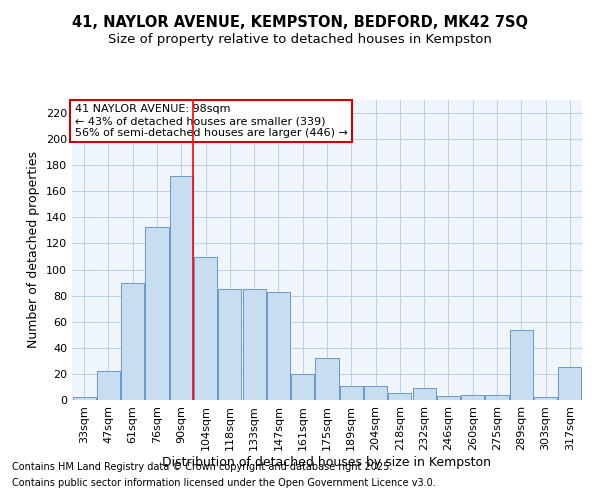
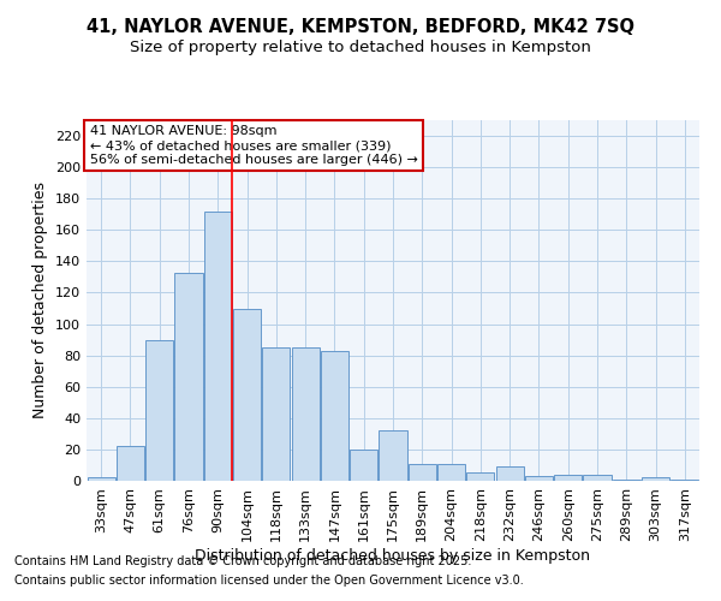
289sqm: 54 -> 1
317sqm: 25 -> 1
